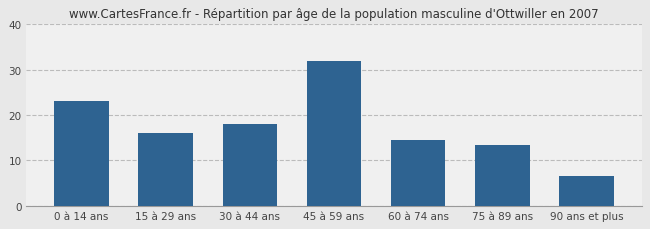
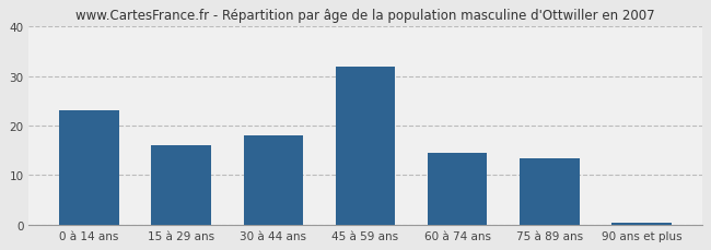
90 ans et plus: 6.5 -> 0.5
